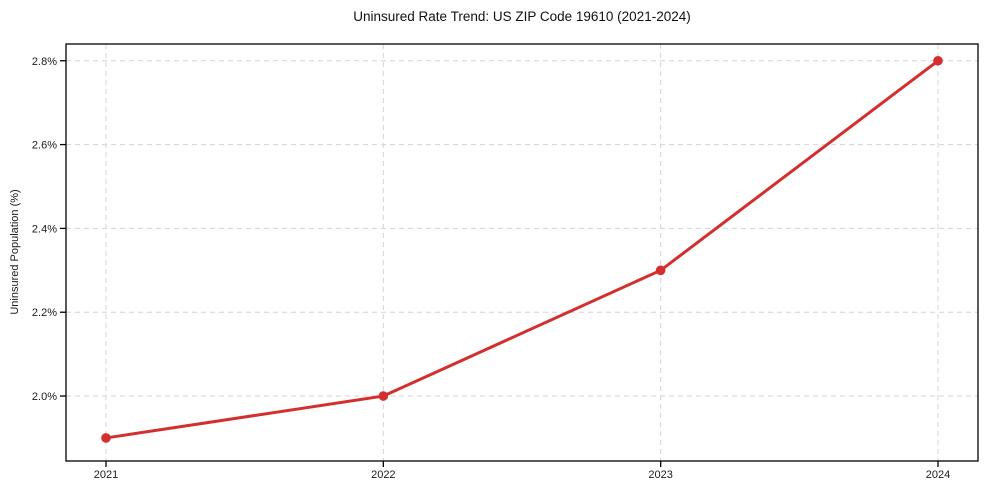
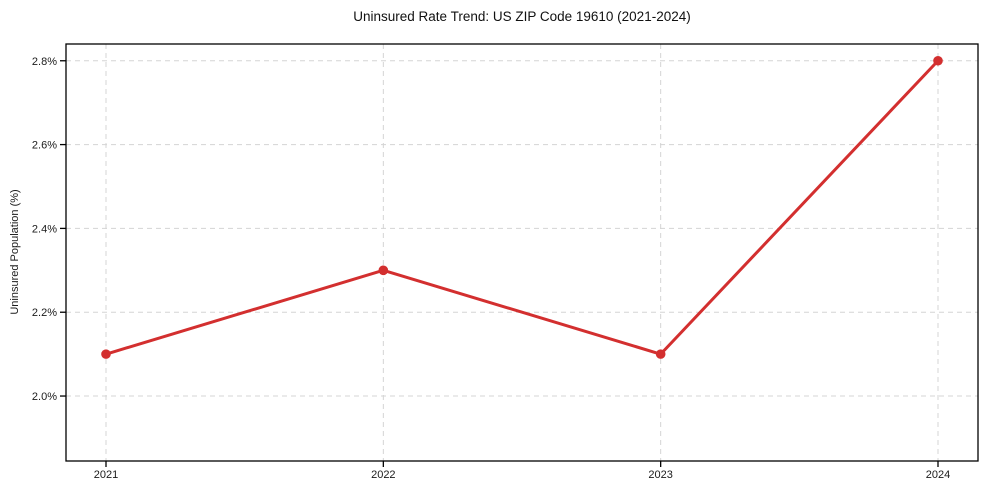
2021: 1.9% -> 2.1%
2022: 2.0% -> 2.3%
2023: 2.3% -> 2.1%
